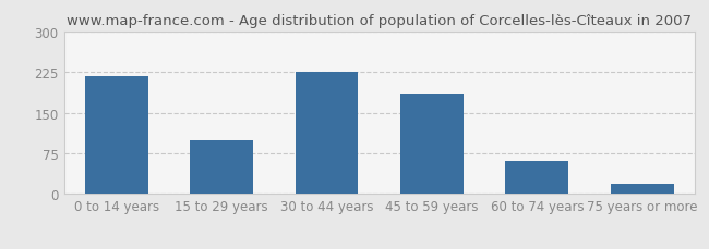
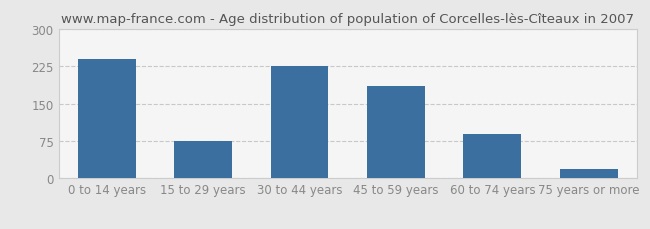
0 to 14 years: 218 -> 240
15 to 29 years: 100 -> 75
60 to 74 years: 62 -> 90
